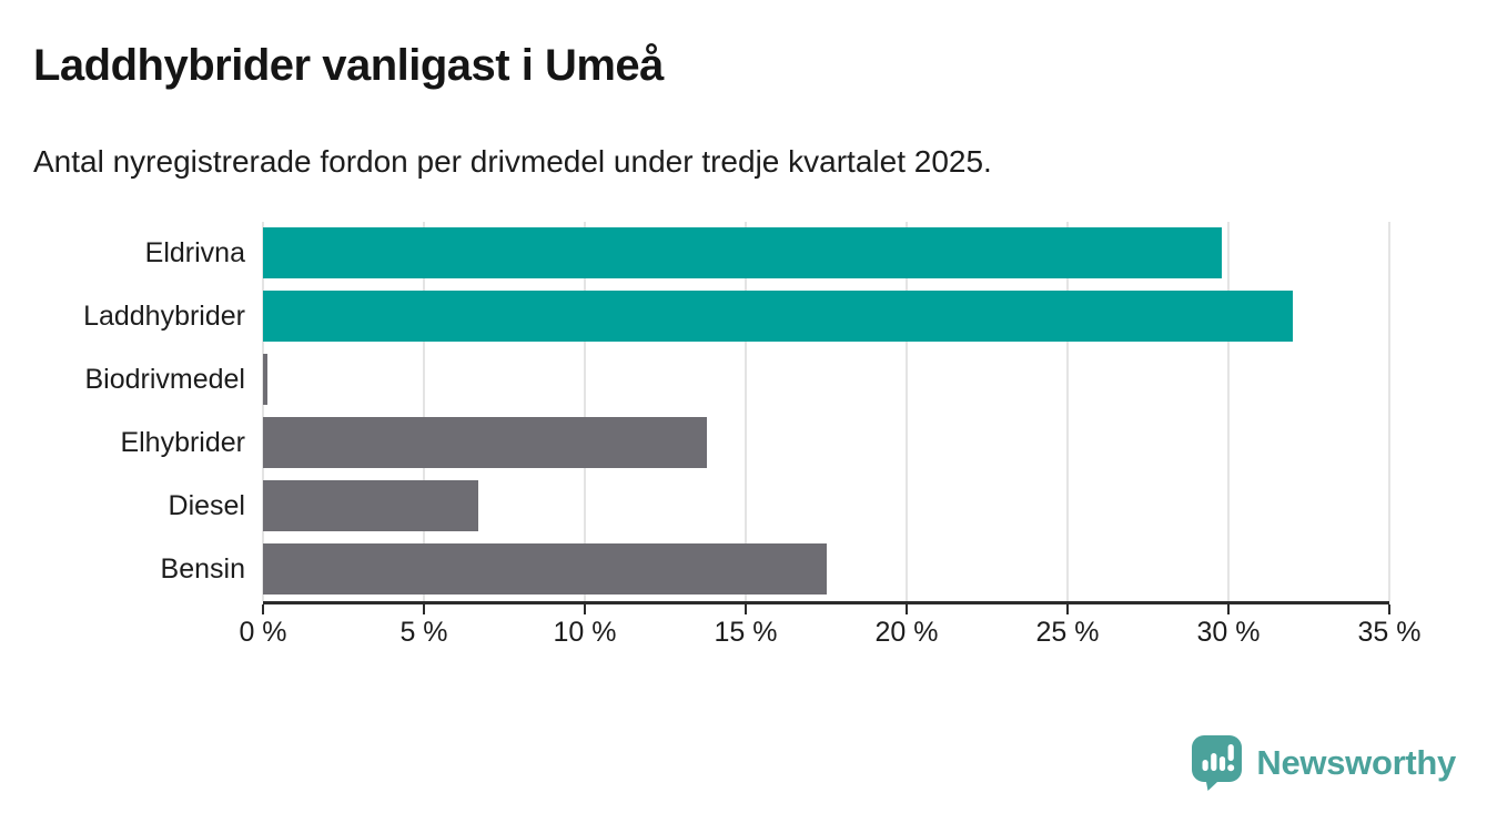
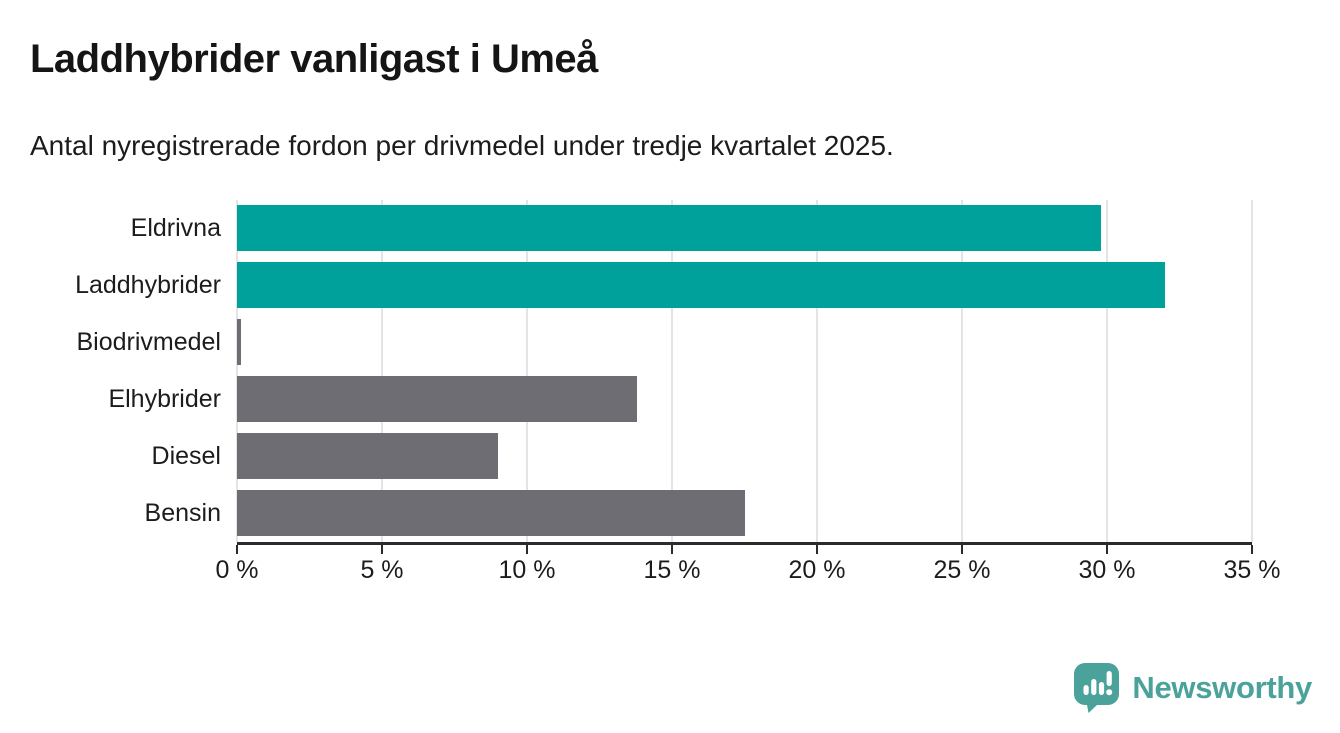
Diesel: 6.7% -> 9.0%
